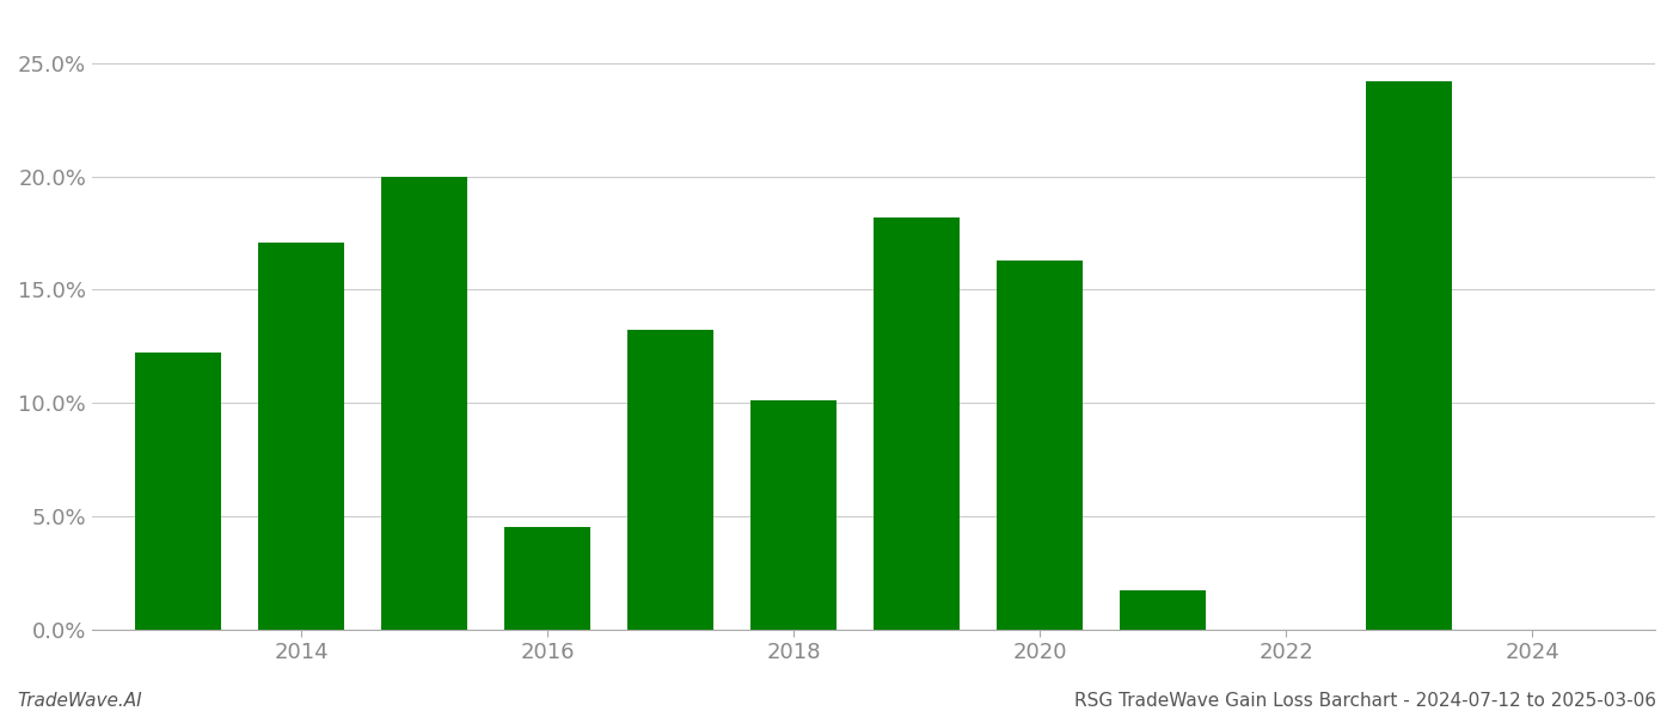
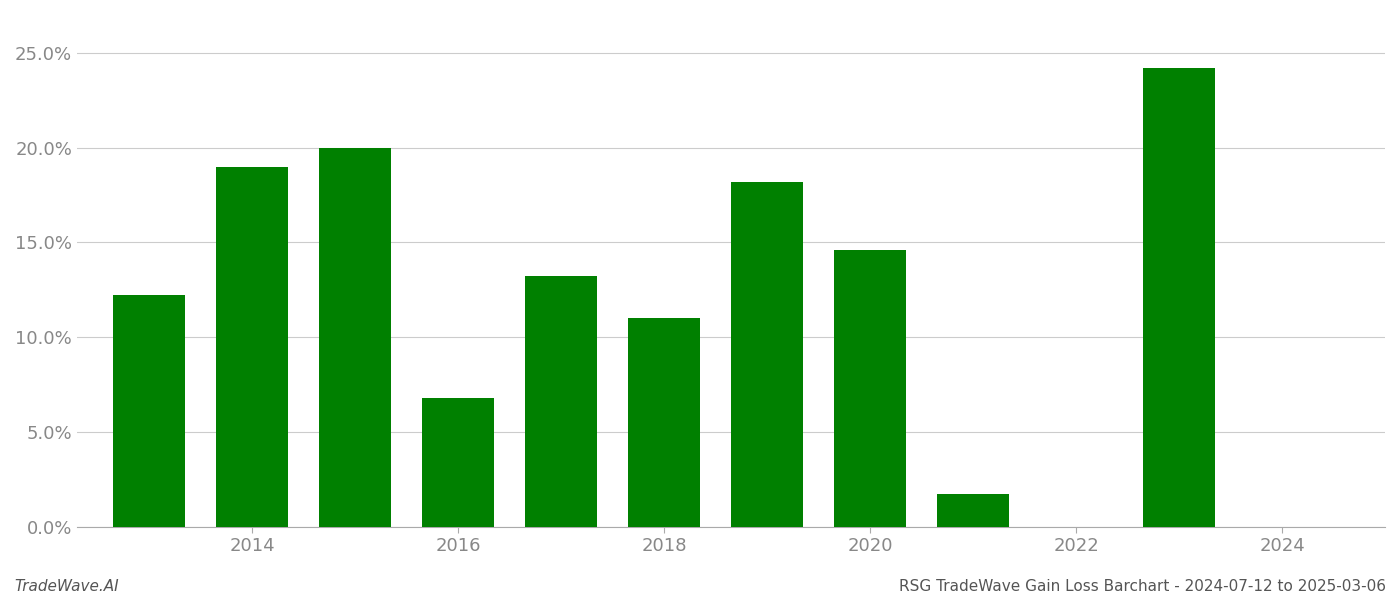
2014: 17.1% -> 19.0%
2016: 4.5% -> 6.8%
2018: 10.1% -> 11.0%
2020: 16.3% -> 14.6%
